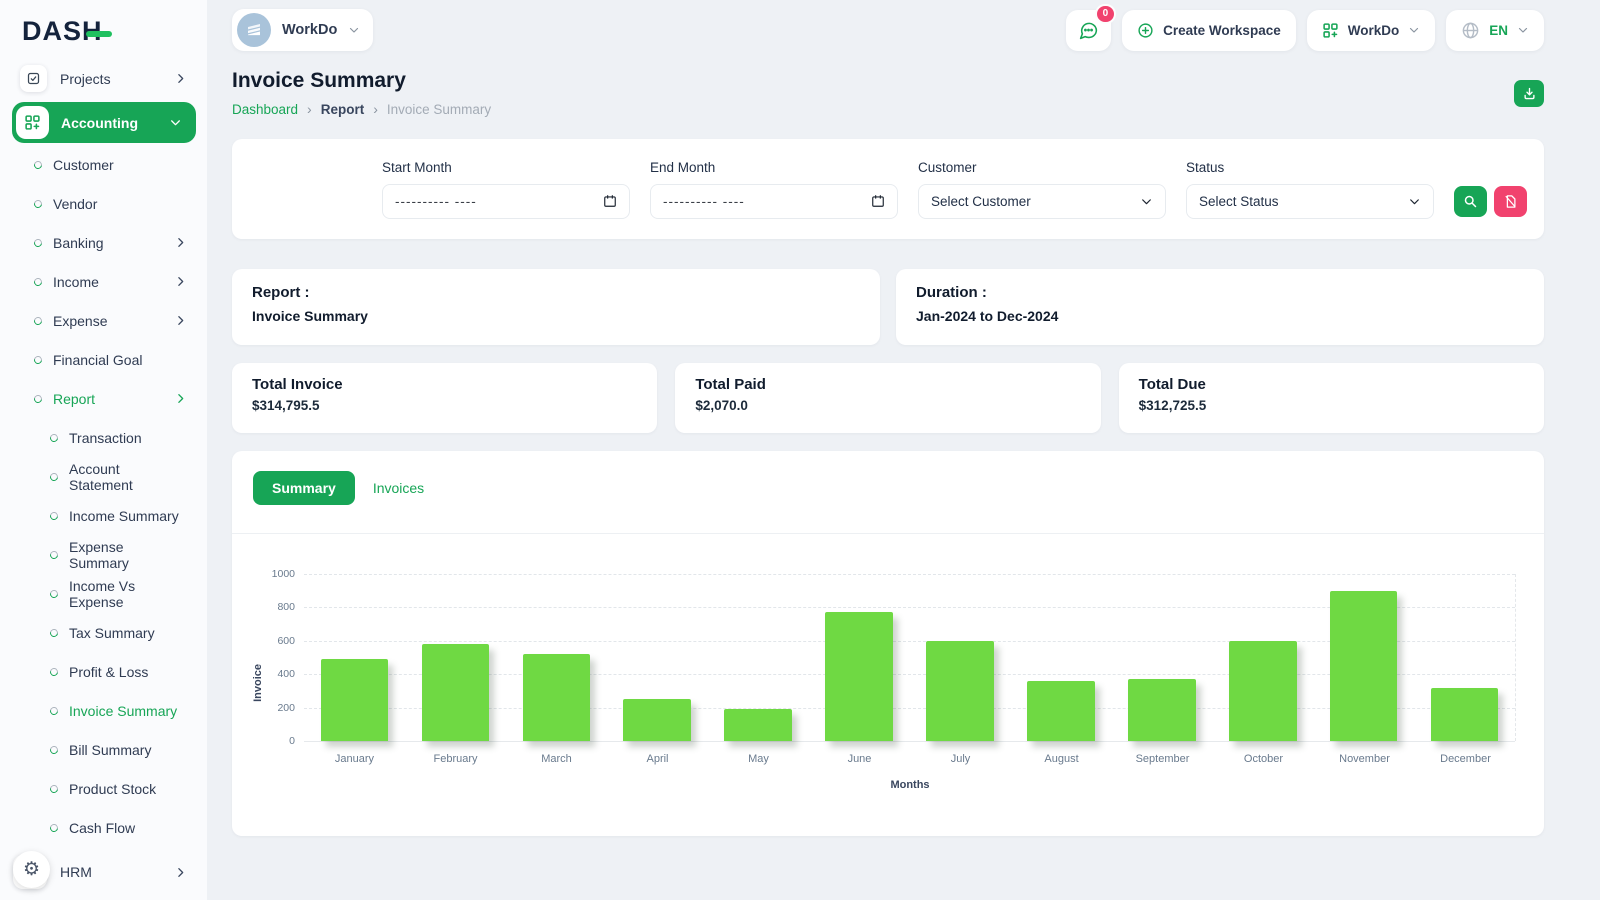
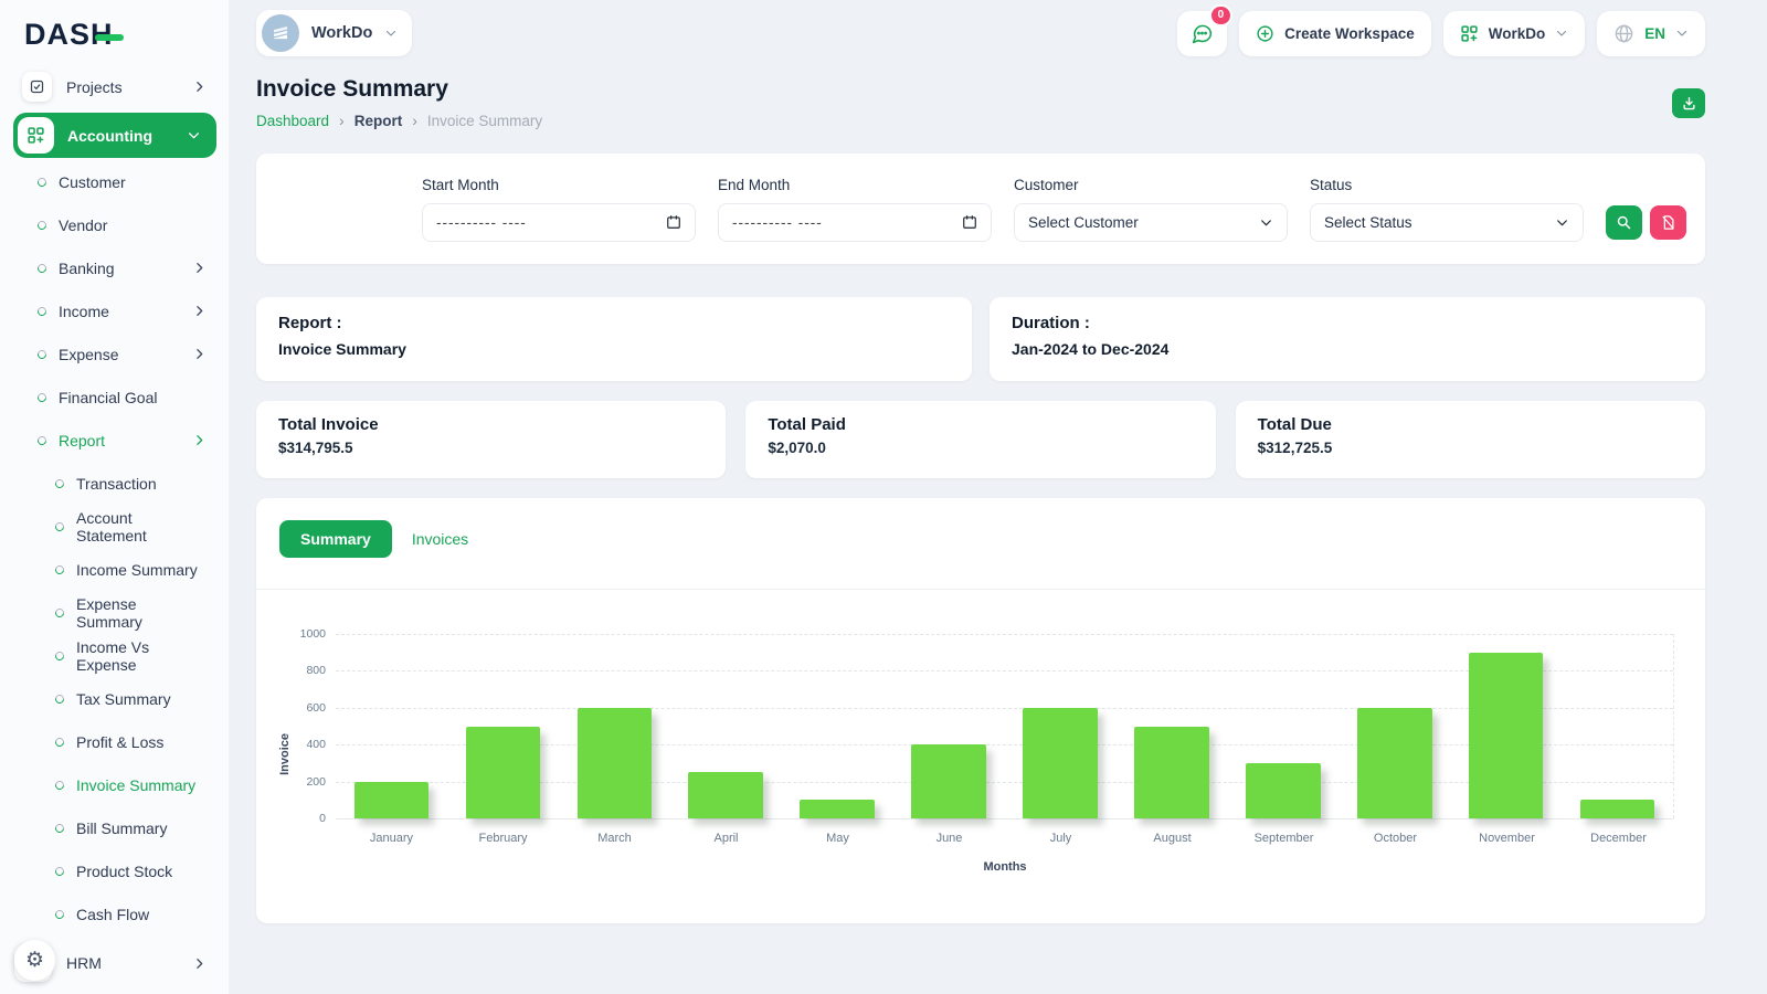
January: 490 -> 200
February: 580 -> 500
March: 520 -> 600
May: 190 -> 100
June: 770 -> 400
August: 360 -> 500
September: 370 -> 300
December: 320 -> 100
